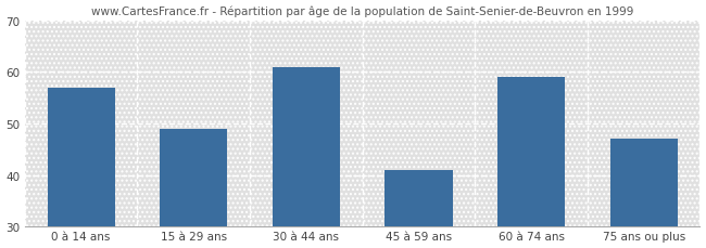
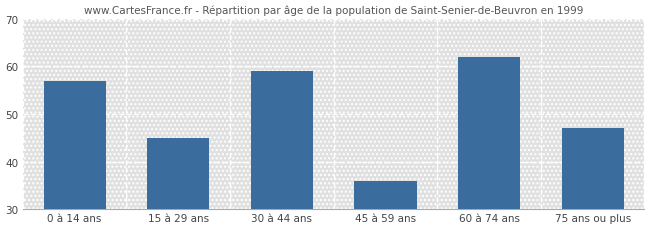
15 à 29 ans: 49 -> 45
30 à 44 ans: 61 -> 59
45 à 59 ans: 41 -> 36
60 à 74 ans: 59 -> 62
